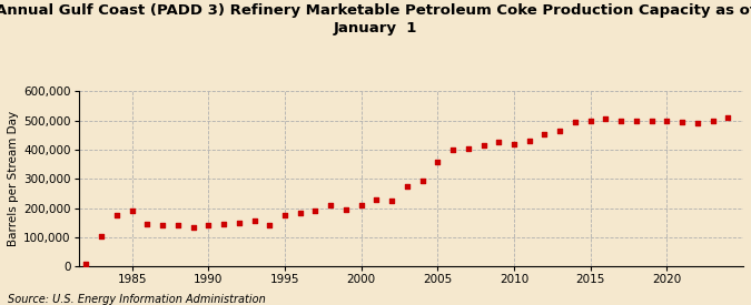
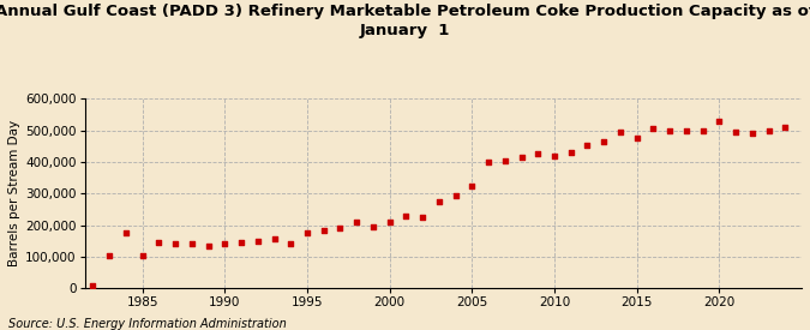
1985: 190,000 -> 105,000
2005: 360,000 -> 325,000
2015: 500,000 -> 475,000
2020: 498,000 -> 530,000
